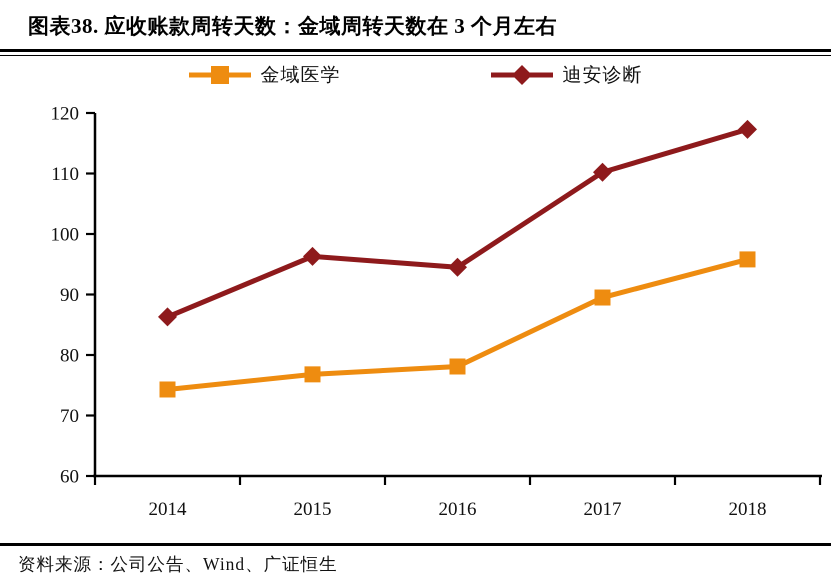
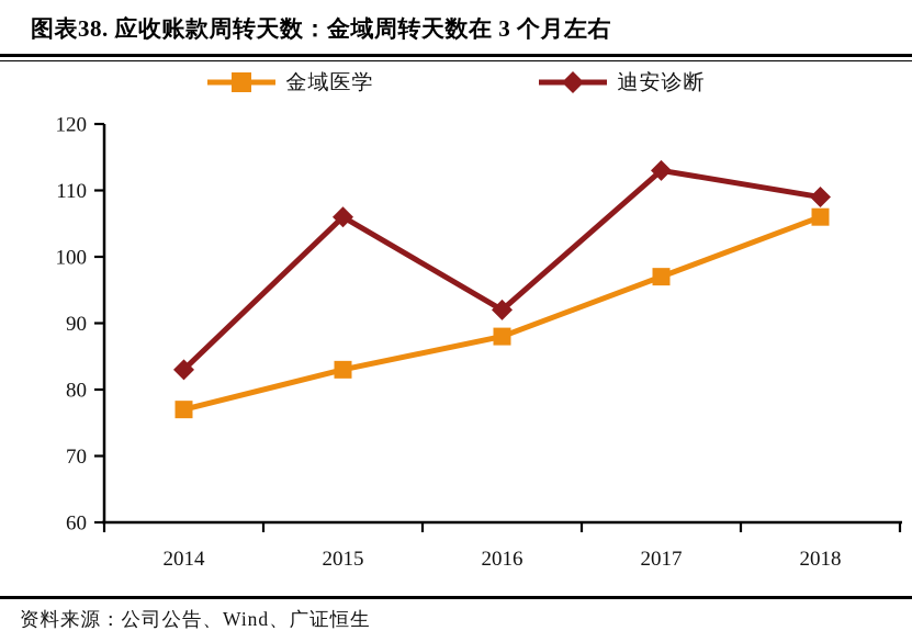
金域医学/2014: 74 -> 77
迪安诊断/2014: 86 -> 83
金域医学/2015: 77 -> 83
迪安诊断/2015: 96 -> 106
金域医学/2016: 78 -> 88
迪安诊断/2016: 94 -> 92
金域医学/2017: 90 -> 97
迪安诊断/2017: 110 -> 113
金域医学/2018: 96 -> 106
迪安诊断/2018: 117 -> 109
